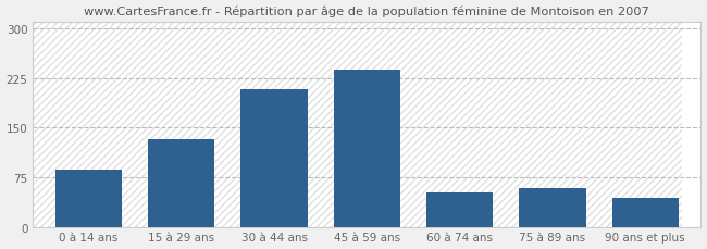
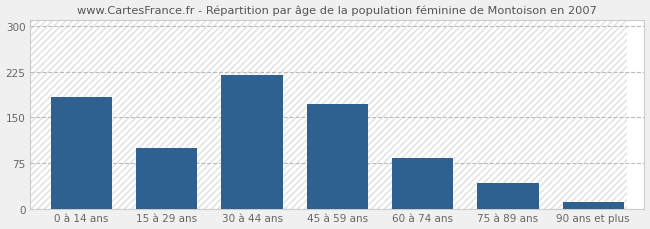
0 à 14 ans: 86 -> 183
15 à 29 ans: 132 -> 100
30 à 44 ans: 208 -> 220
45 à 59 ans: 238 -> 172
60 à 74 ans: 52 -> 83
75 à 89 ans: 58 -> 42
90 ans et plus: 44 -> 10
